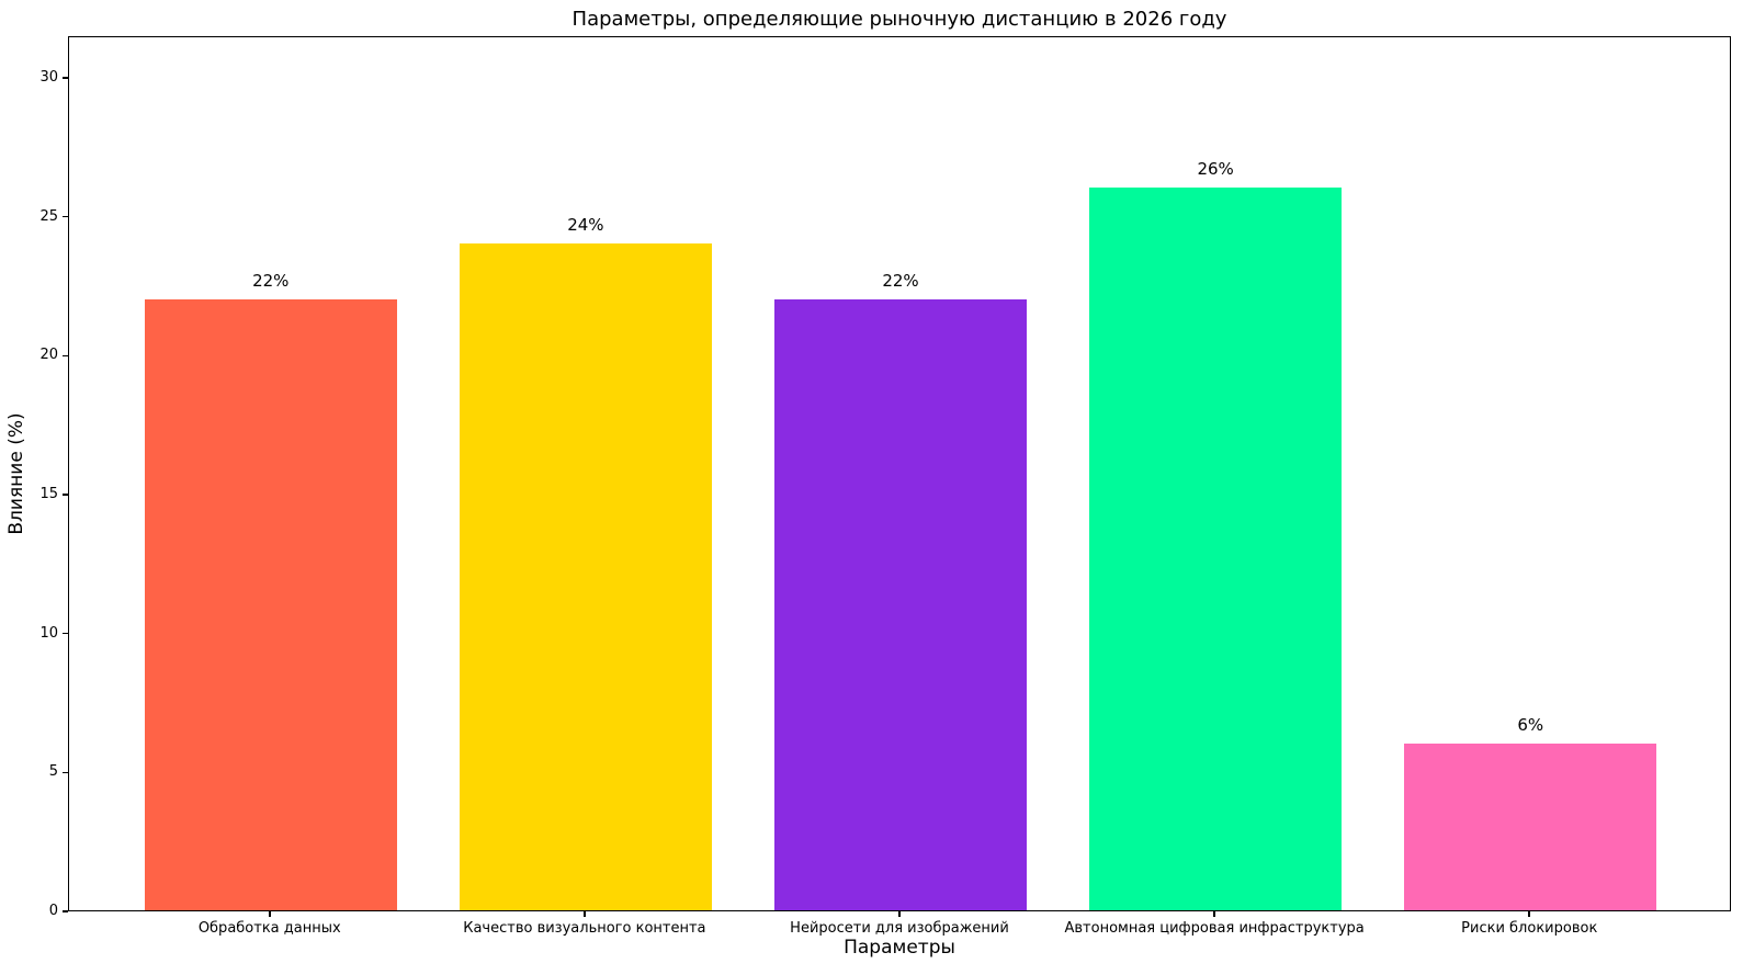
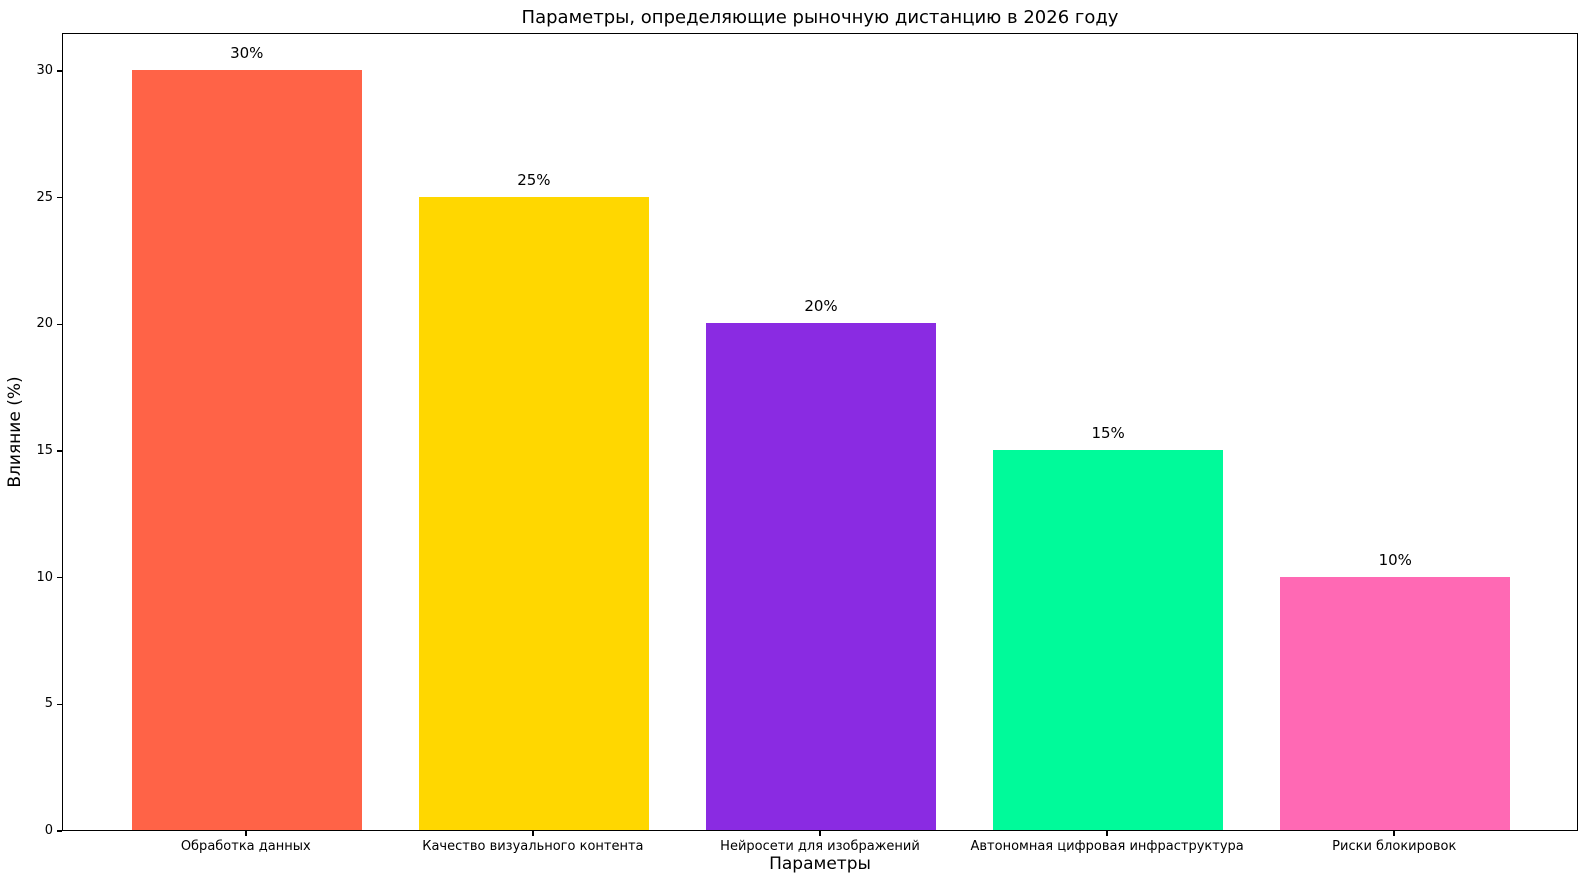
Обработка данных: 22% -> 30%
Качество визуального контента: 24% -> 25%
Нейросети для изображений: 22% -> 20%
Автономная цифровая инфраструктура: 26% -> 15%
Риски блокировок: 6% -> 10%
